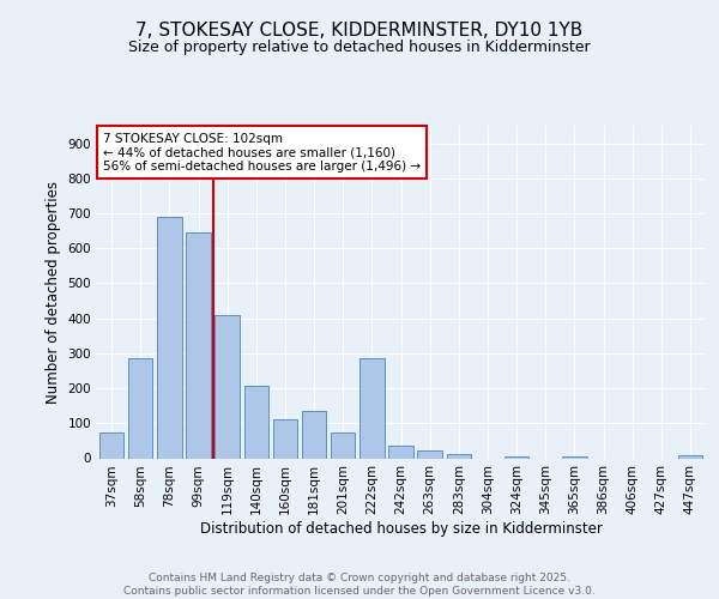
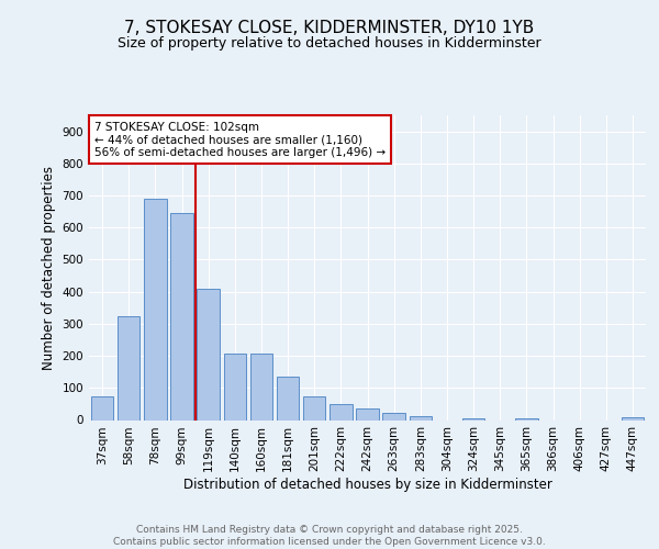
58sqm: 285 -> 325
160sqm: 110 -> 208
222sqm: 285 -> 48
